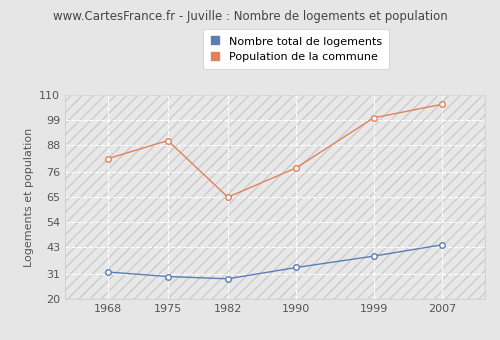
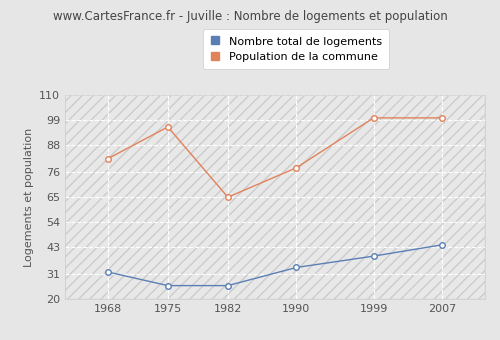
Nombre total de logements/1975: 30 -> 26
Population de la commune/1975: 90 -> 96
Nombre total de logements/1982: 29 -> 26
Population de la commune/2007: 106 -> 100
